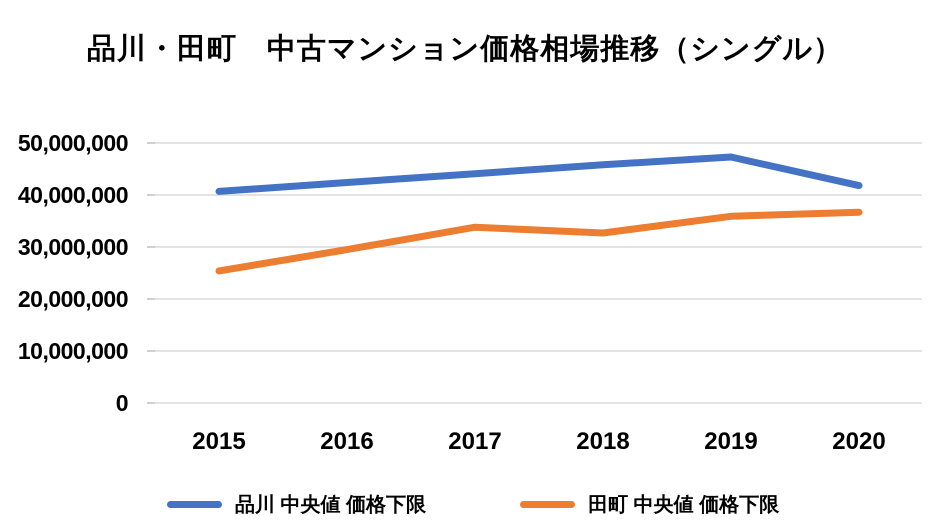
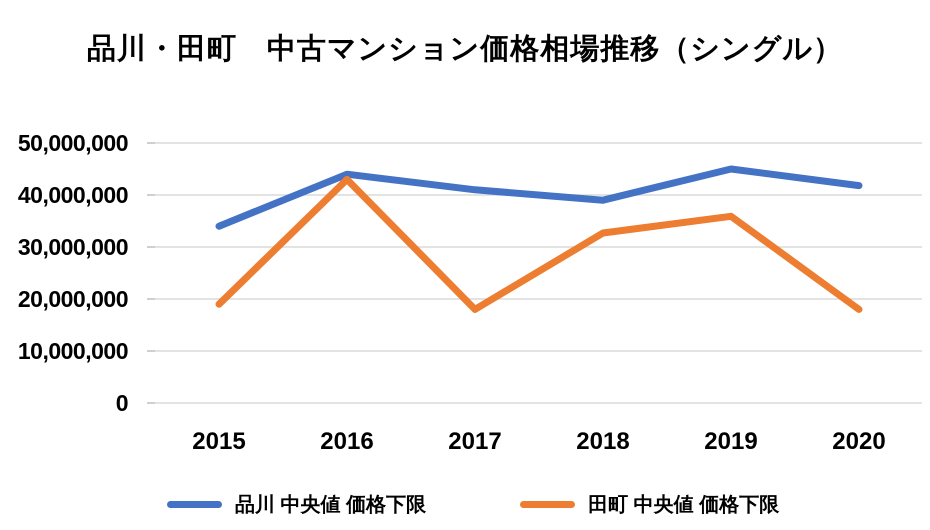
品川 中央値 価格下限/2015: 41000000 -> 34000000
田町 中央値 価格下限/2015: 25000000 -> 19000000
品川 中央値 価格下限/2016: 42000000 -> 44000000
田町 中央値 価格下限/2016: 30000000 -> 43000000
品川 中央値 価格下限/2017: 44000000 -> 41000000
田町 中央値 価格下限/2017: 34000000 -> 18000000
品川 中央値 価格下限/2018: 46000000 -> 39000000
品川 中央値 価格下限/2019: 47000000 -> 45000000
田町 中央値 価格下限/2020: 37000000 -> 18000000
